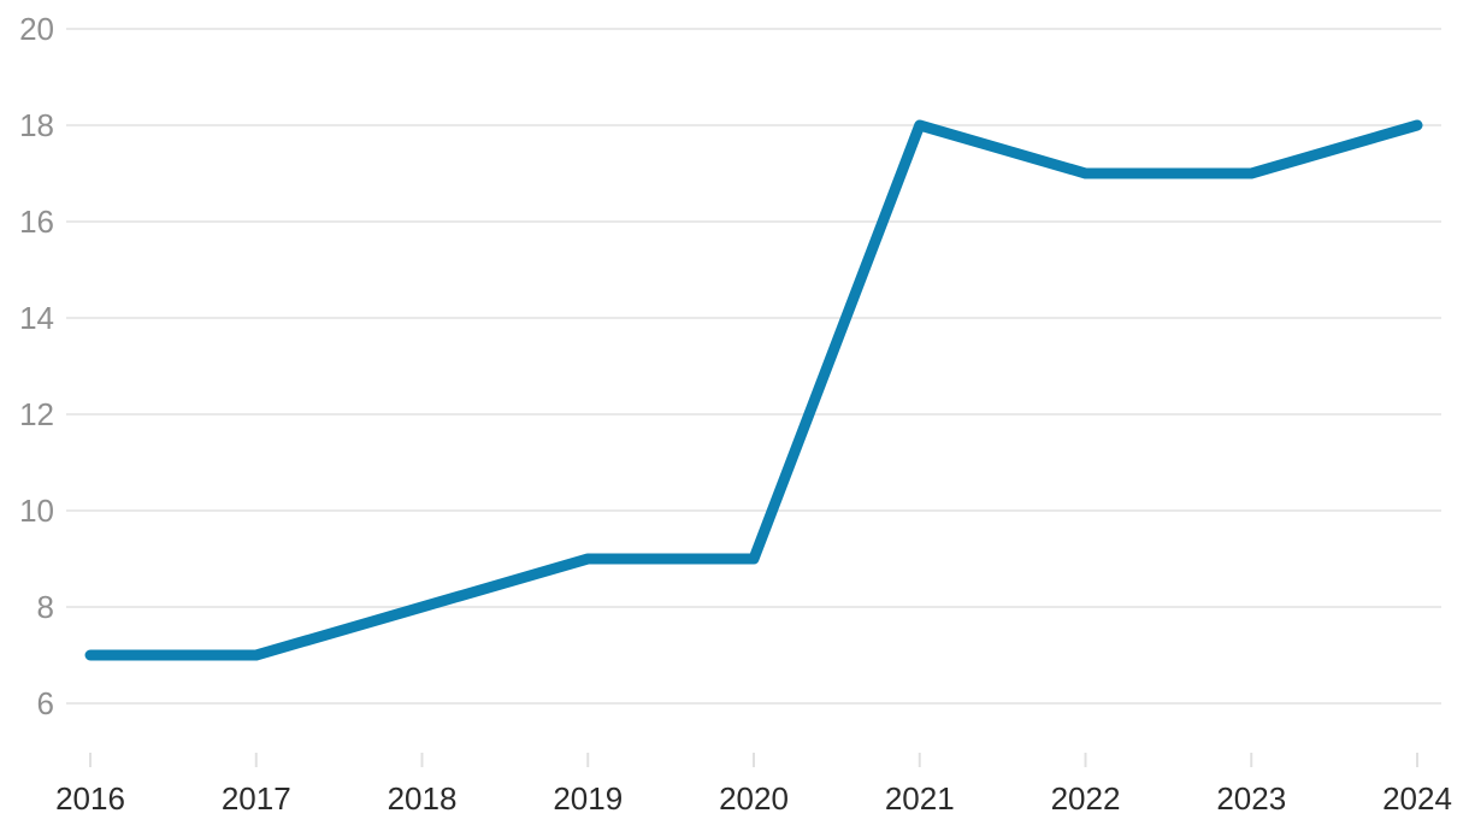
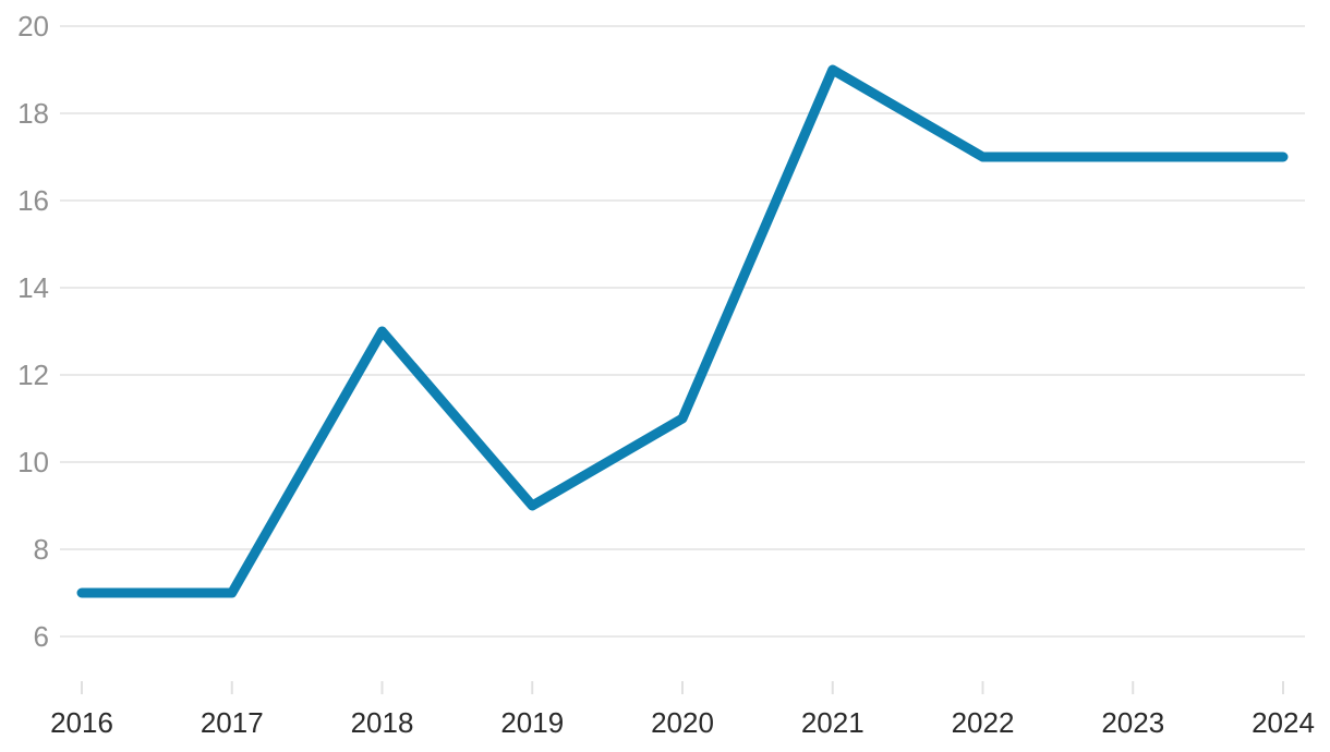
2018: 8 -> 13
2020: 9 -> 11
2021: 18 -> 19
2024: 18 -> 17
